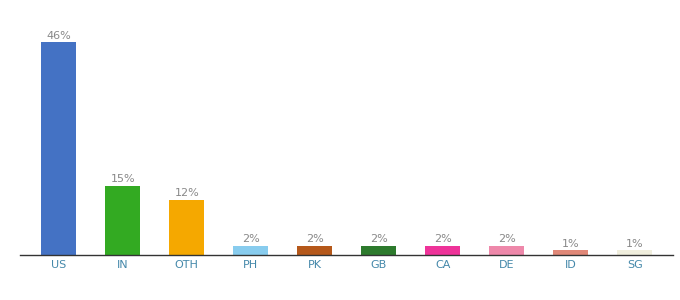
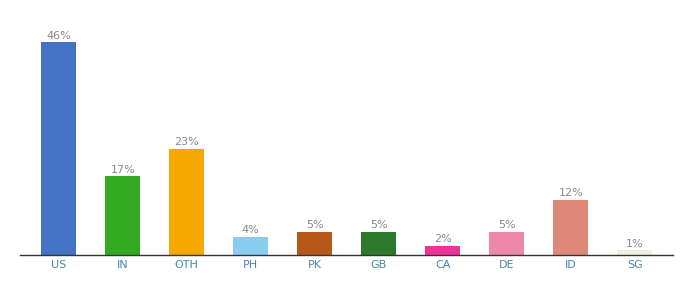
IN: 15% -> 17%
OTH: 12% -> 23%
PH: 2% -> 4%
PK: 2% -> 5%
GB: 2% -> 5%
DE: 2% -> 5%
ID: 1% -> 12%
